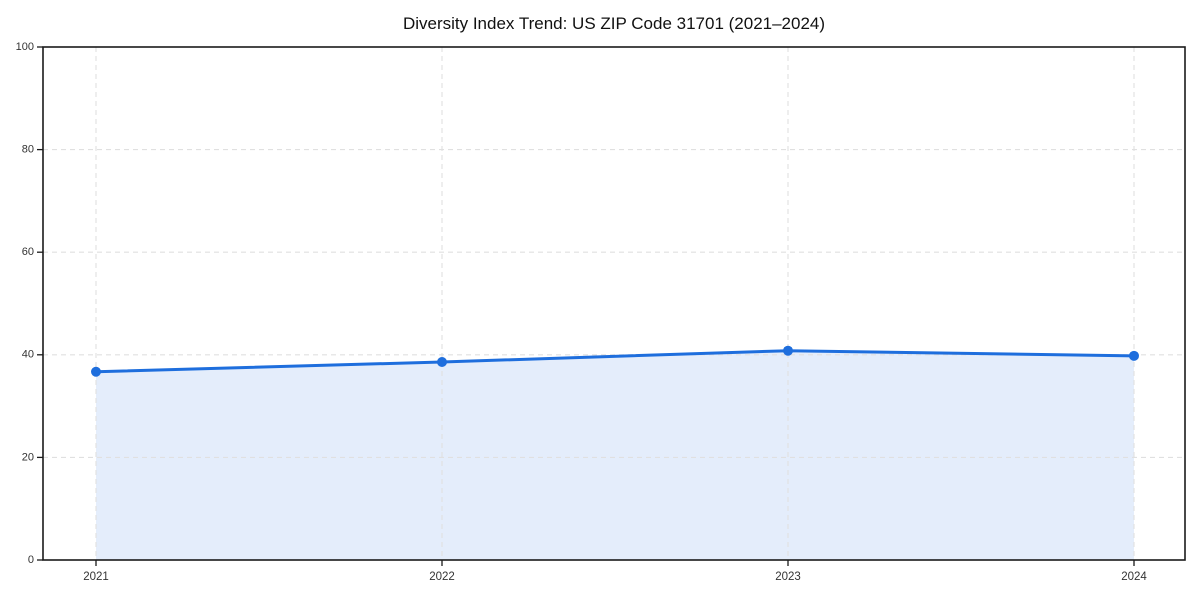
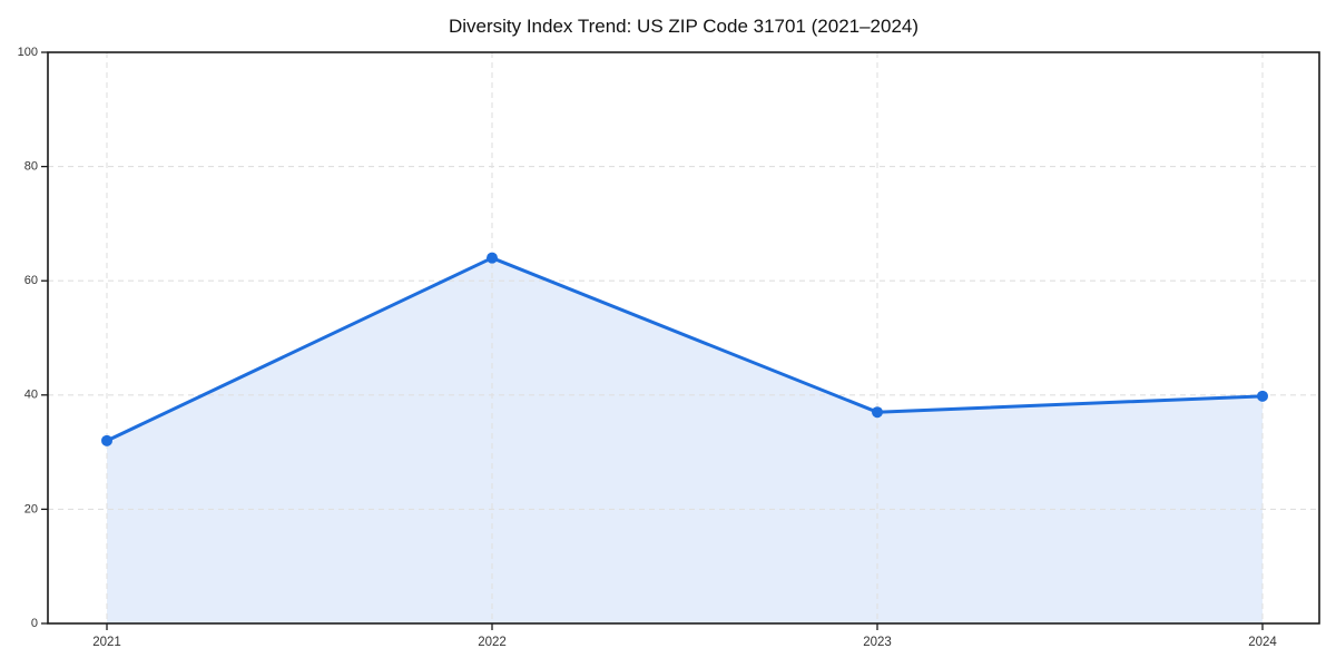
2021: 37 -> 32
2022: 39 -> 64
2023: 41 -> 37
